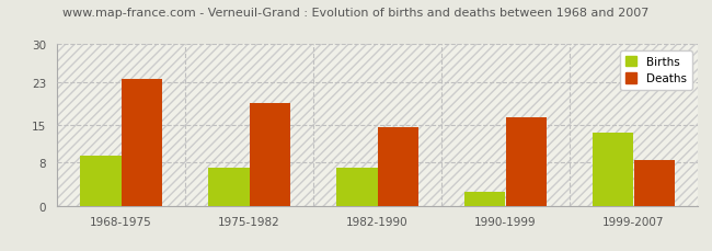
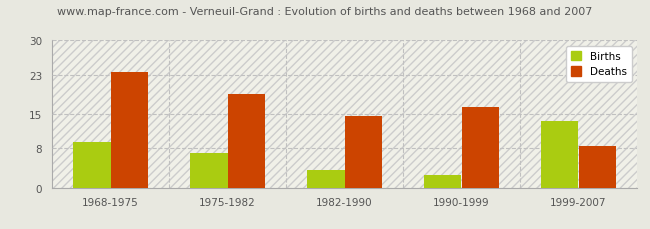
Births/1982-1990: 7.0 -> 3.5
